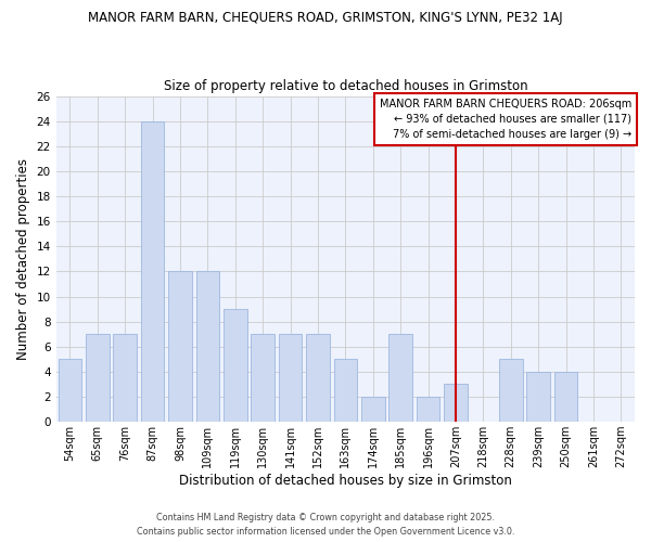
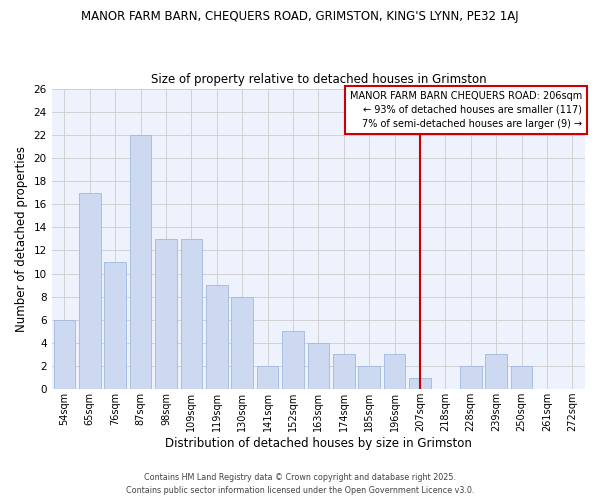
54sqm: 5 -> 6
65sqm: 7 -> 17
76sqm: 7 -> 11
87sqm: 24 -> 22
98sqm: 12 -> 13
109sqm: 12 -> 13
130sqm: 7 -> 8
141sqm: 7 -> 2
152sqm: 7 -> 5
163sqm: 5 -> 4
174sqm: 2 -> 3
185sqm: 7 -> 2
196sqm: 2 -> 3
207sqm: 3 -> 1
228sqm: 5 -> 2
239sqm: 4 -> 3
250sqm: 4 -> 2
